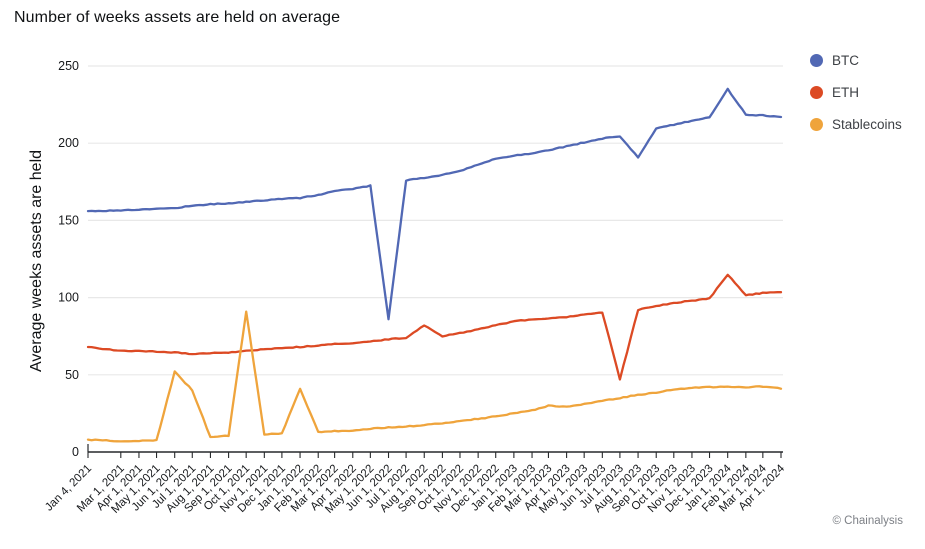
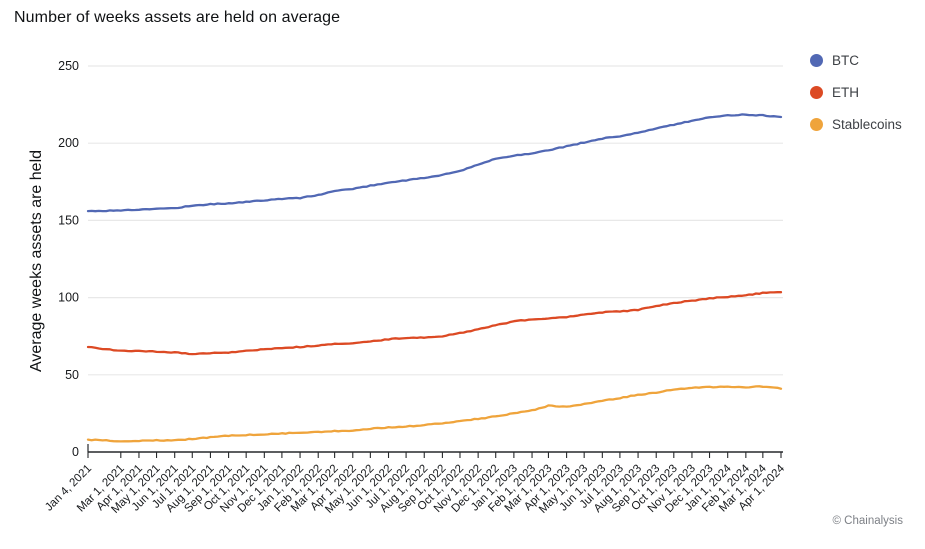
Stablecoins/Jun 1, 2021: 52 -> 8
Stablecoins/Jul 1, 2021: 40 -> 8
Stablecoins/Oct 1, 2021: 91 -> 11
Stablecoins/Jan 1, 2022: 41 -> 12
BTC/Jun 1, 2022: 86 -> 174
ETH/Aug 1, 2022: 82 -> 74
ETH/Jul 1, 2023: 47 -> 91
BTC/Aug 1, 2023: 191 -> 207
BTC/Jan 1, 2024: 235 -> 218
ETH/Jan 1, 2024: 115 -> 100
